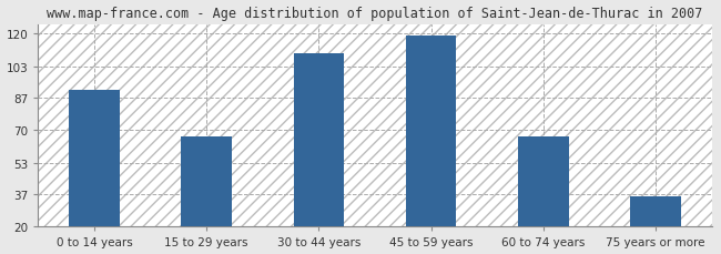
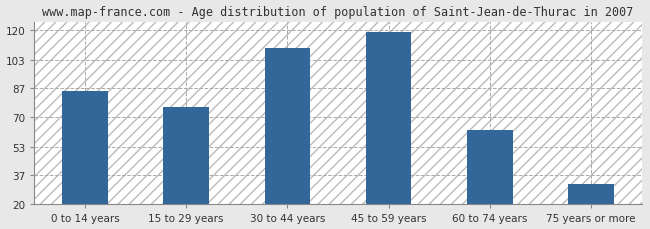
0 to 14 years: 91 -> 85
15 to 29 years: 67 -> 76
60 to 74 years: 67 -> 63
75 years or more: 36 -> 32
